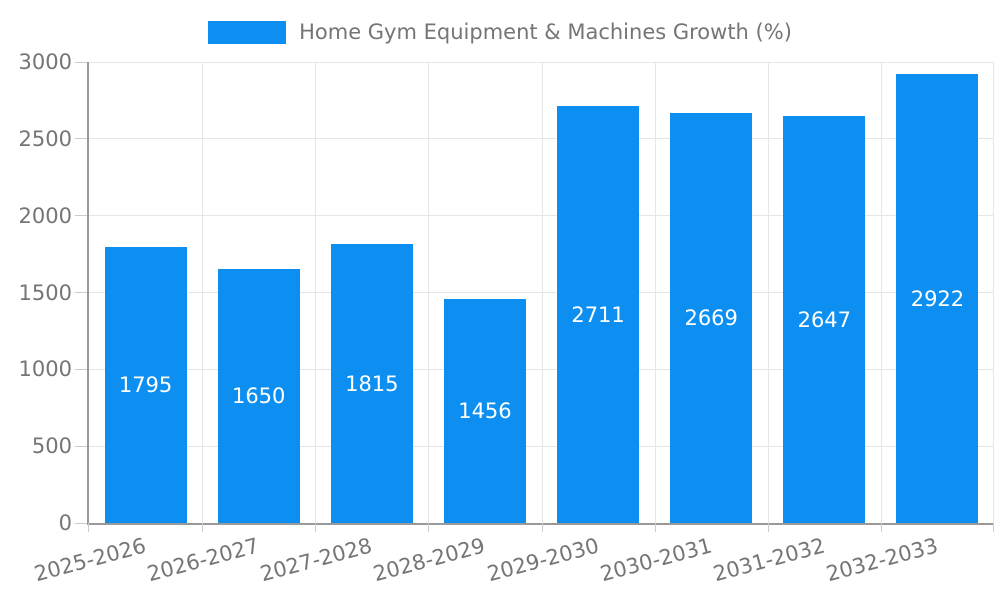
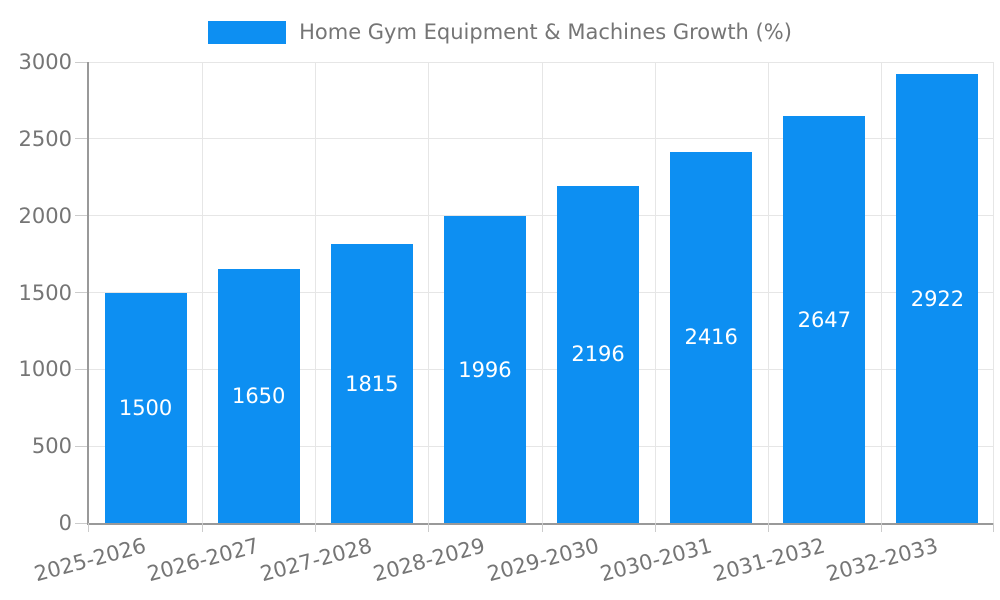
2025-2026: 1795 -> 1500
2028-2029: 1456 -> 1996
2029-2030: 2711 -> 2196
2030-2031: 2669 -> 2416
